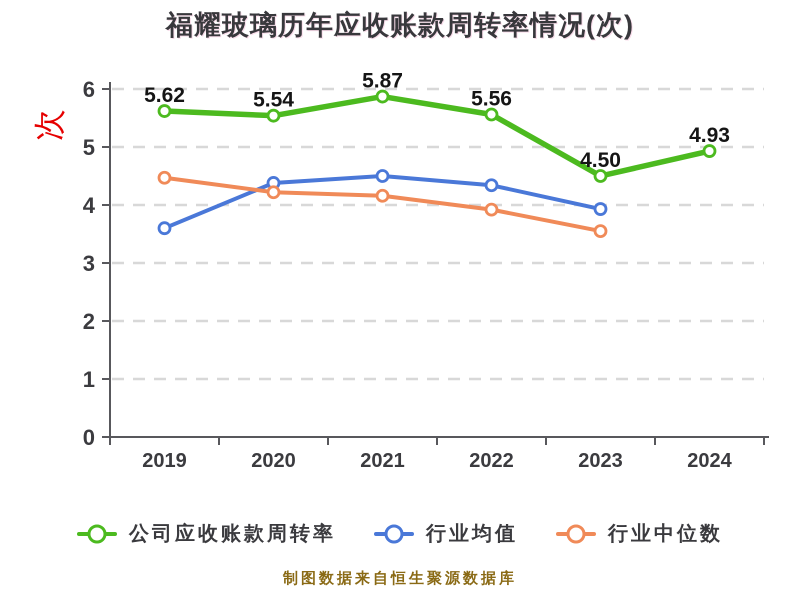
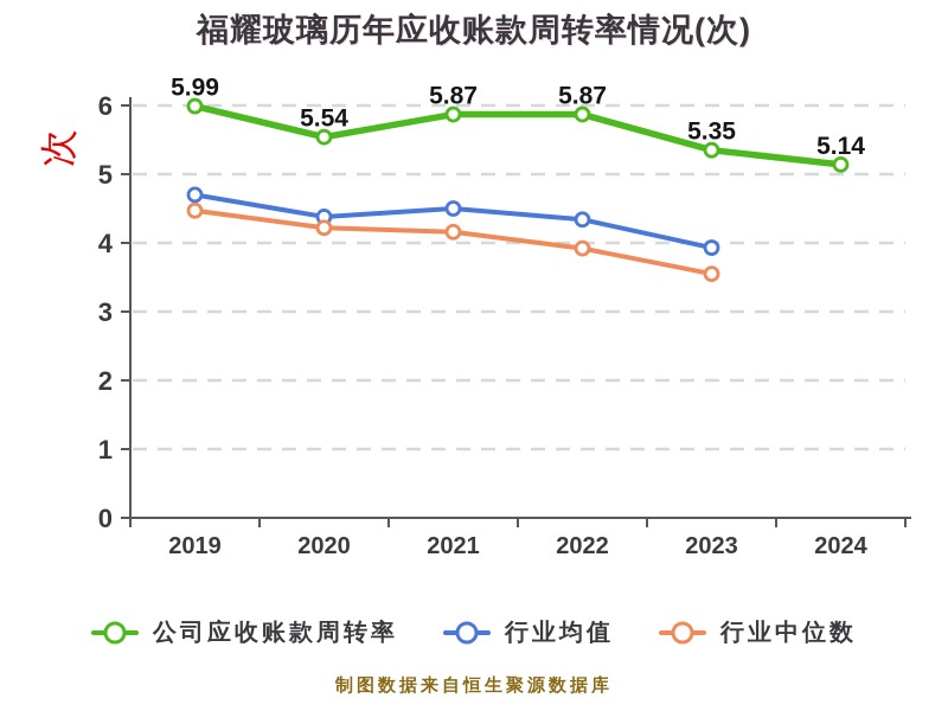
公司应收账款周转率/2019: 5.62 -> 5.99
行业均值/2019: 3.6 -> 4.7
公司应收账款周转率/2022: 5.56 -> 5.87
公司应收账款周转率/2023: 4.50 -> 5.35
公司应收账款周转率/2024: 4.93 -> 5.14
